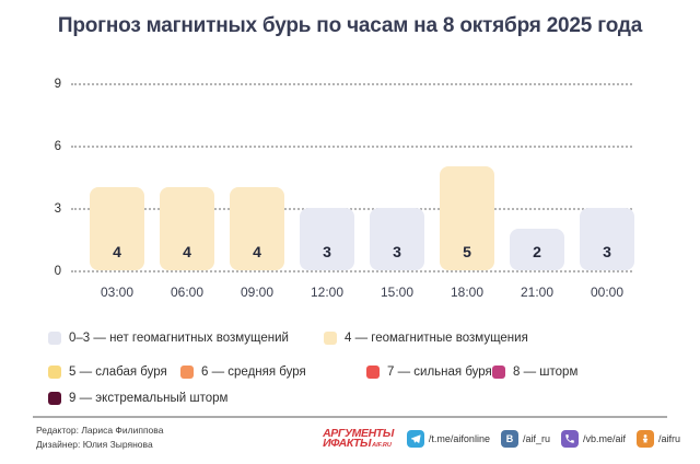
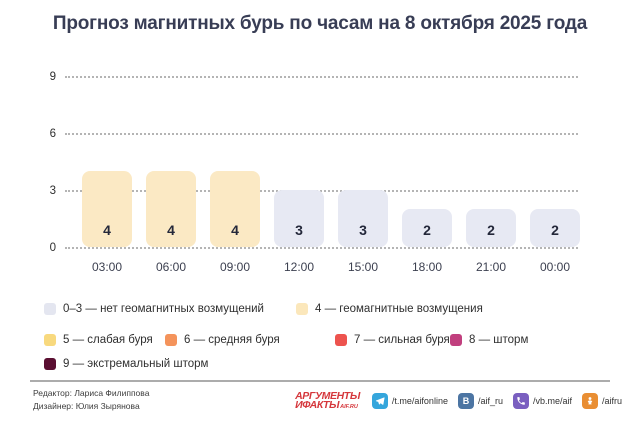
18:00: 5 -> 2
00:00: 3 -> 2
